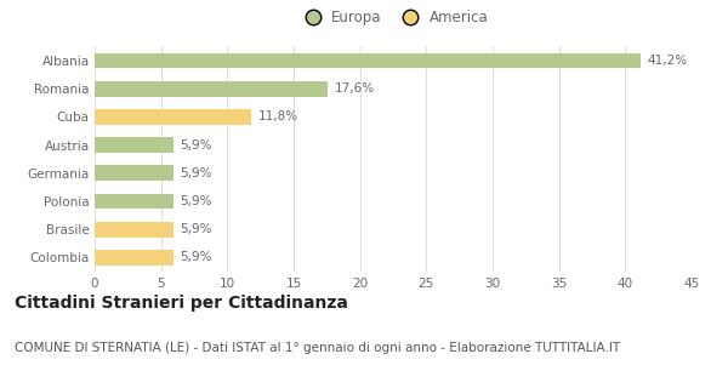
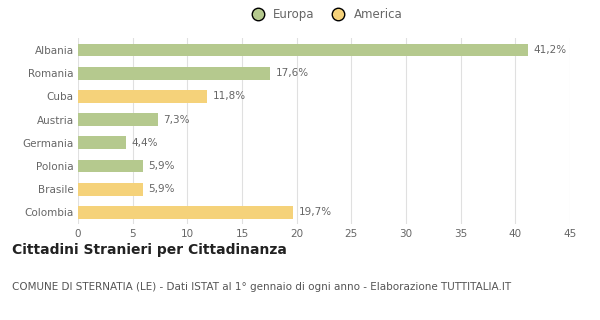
Austria: 5,9% -> 7,3%
Germania: 5,9% -> 4,4%
Colombia: 5,9% -> 19,7%
